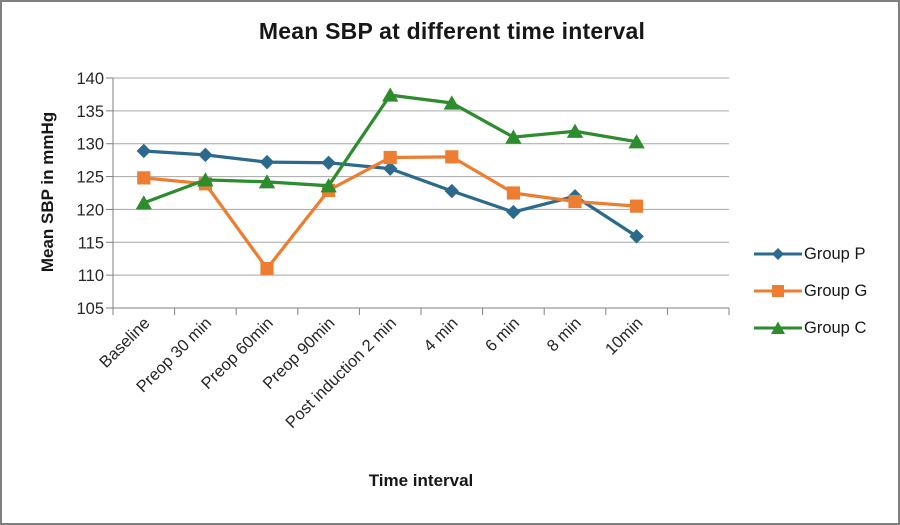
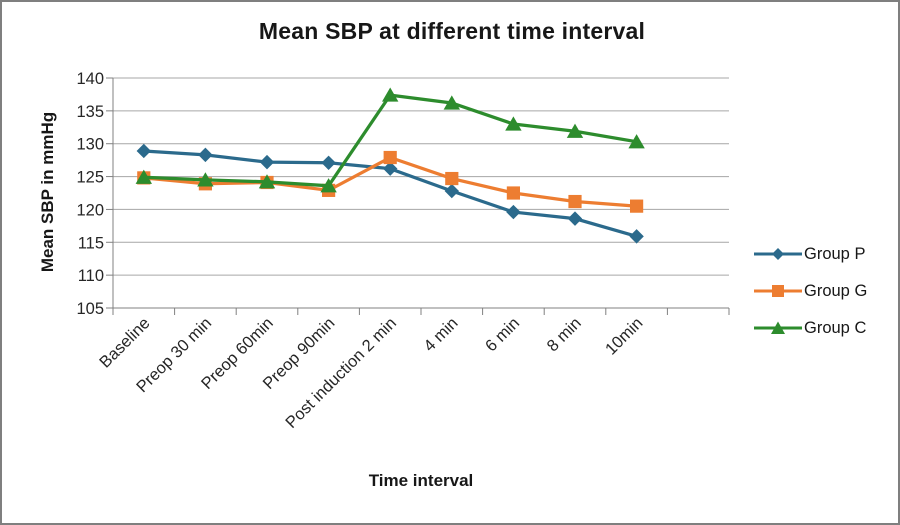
Group C/Baseline: 121 -> 125
Group G/Preop 60min: 111 -> 124
Group G/4 min: 128 -> 125
Group C/6 min: 131 -> 133
Group P/8 min: 122 -> 119
